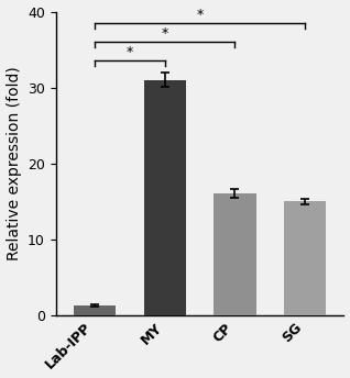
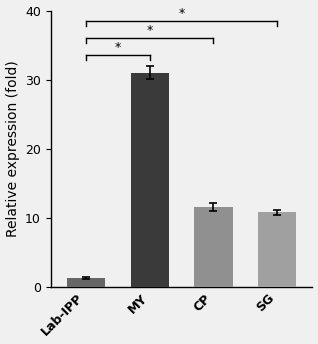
CP: 16.0 -> 11.5
SG: 15.0 -> 10.8
